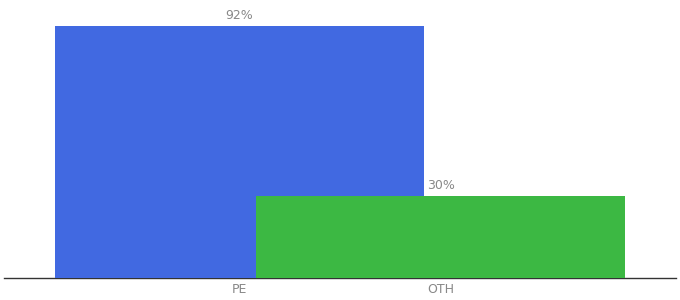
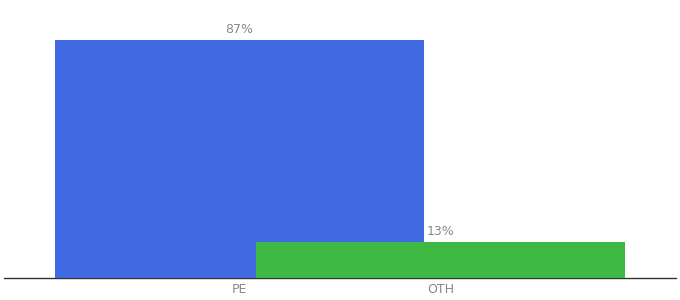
PE: 92% -> 87%
OTH: 30% -> 13%
